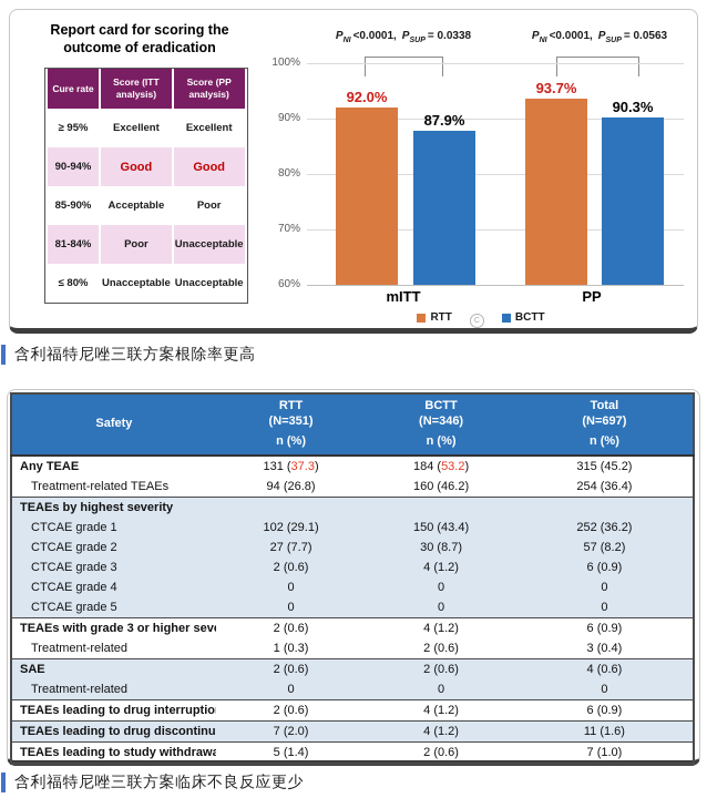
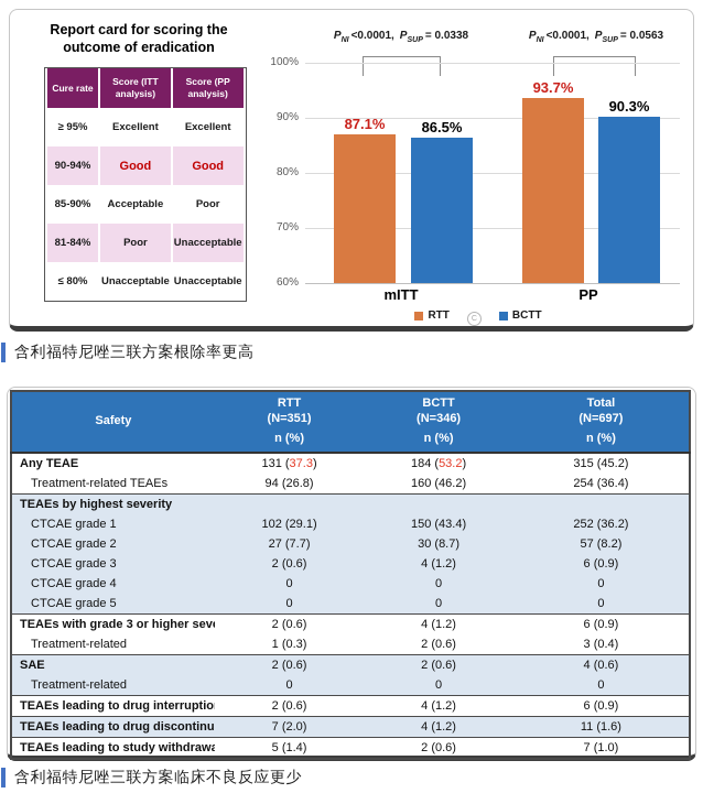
RTT/mITT: 92.0% -> 87.1%
BCTT/mITT: 87.9% -> 86.5%
